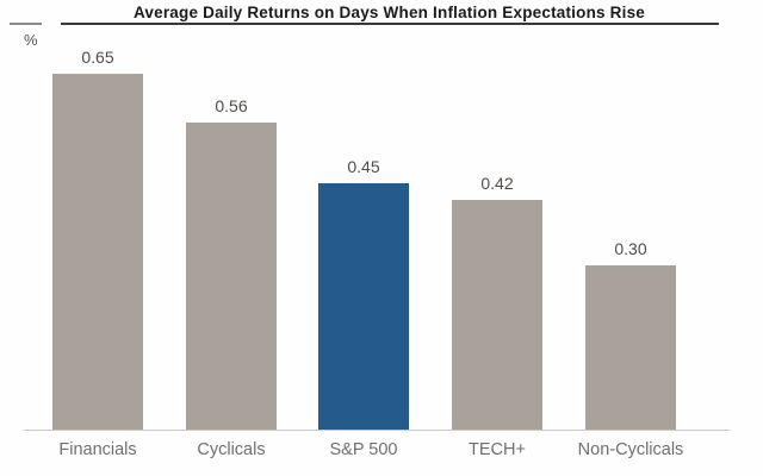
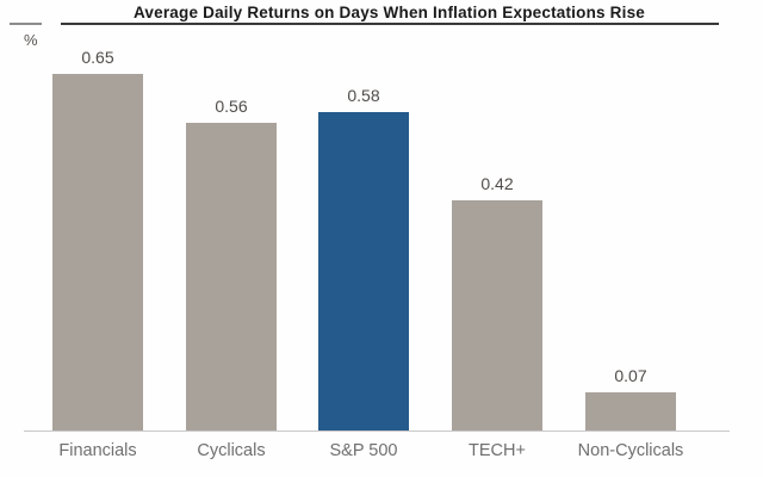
S&P 500: 0.45 -> 0.58
Non-Cyclicals: 0.30 -> 0.07
